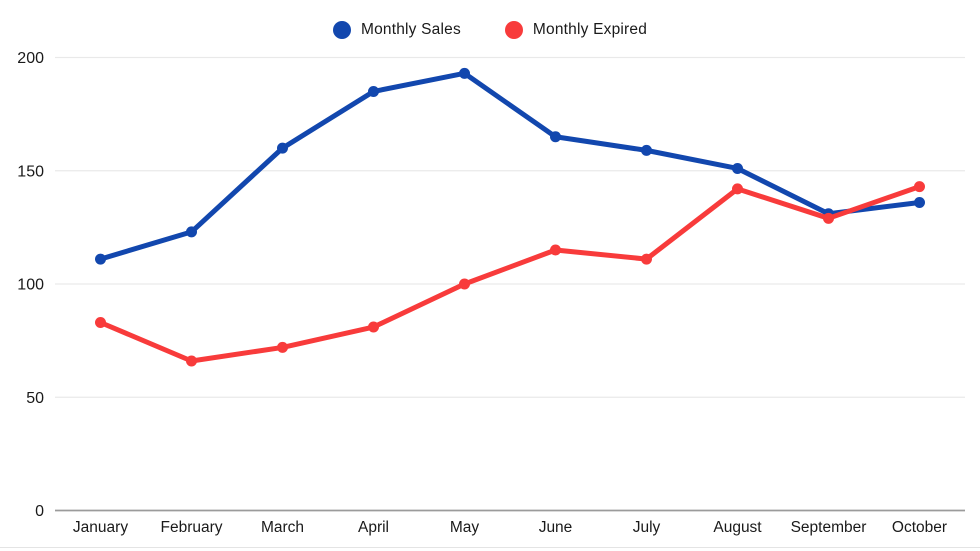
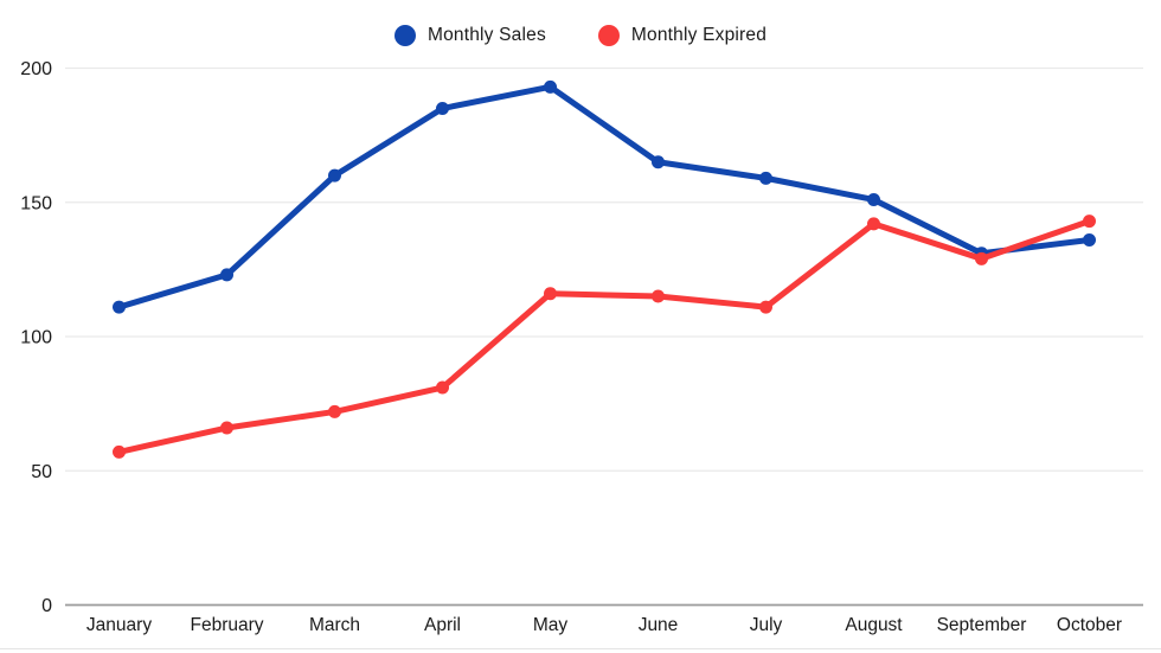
Monthly Expired/January: 83 -> 57
Monthly Expired/May: 100 -> 116
